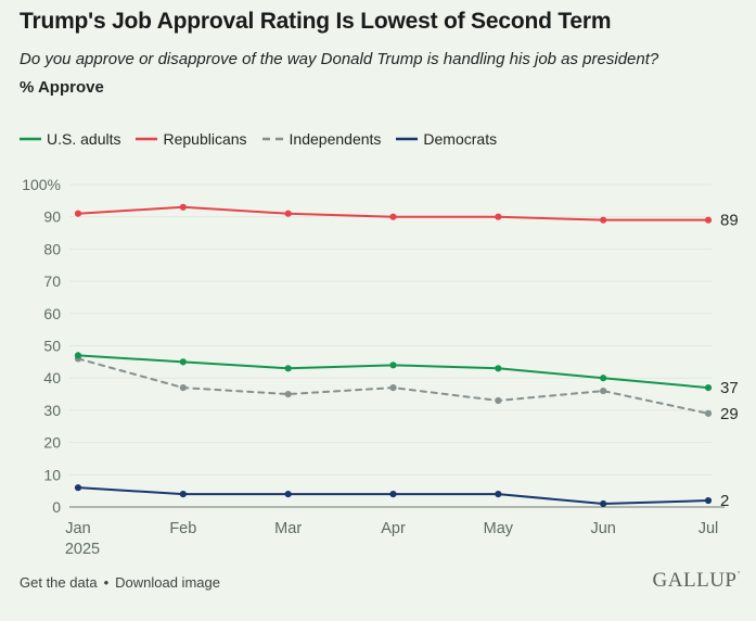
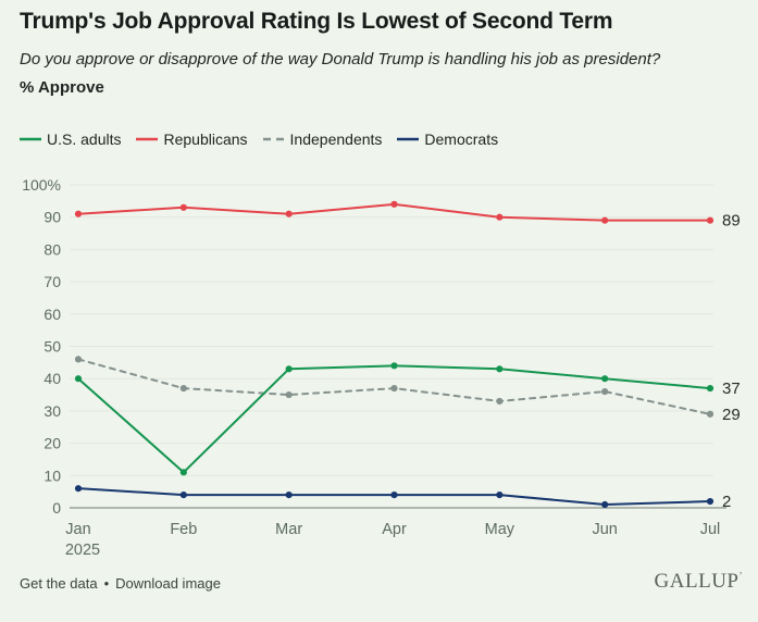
U.S. adults/Jan: 47% -> 40%
U.S. adults/Feb: 45% -> 11%
Republicans/Apr: 90% -> 94%
